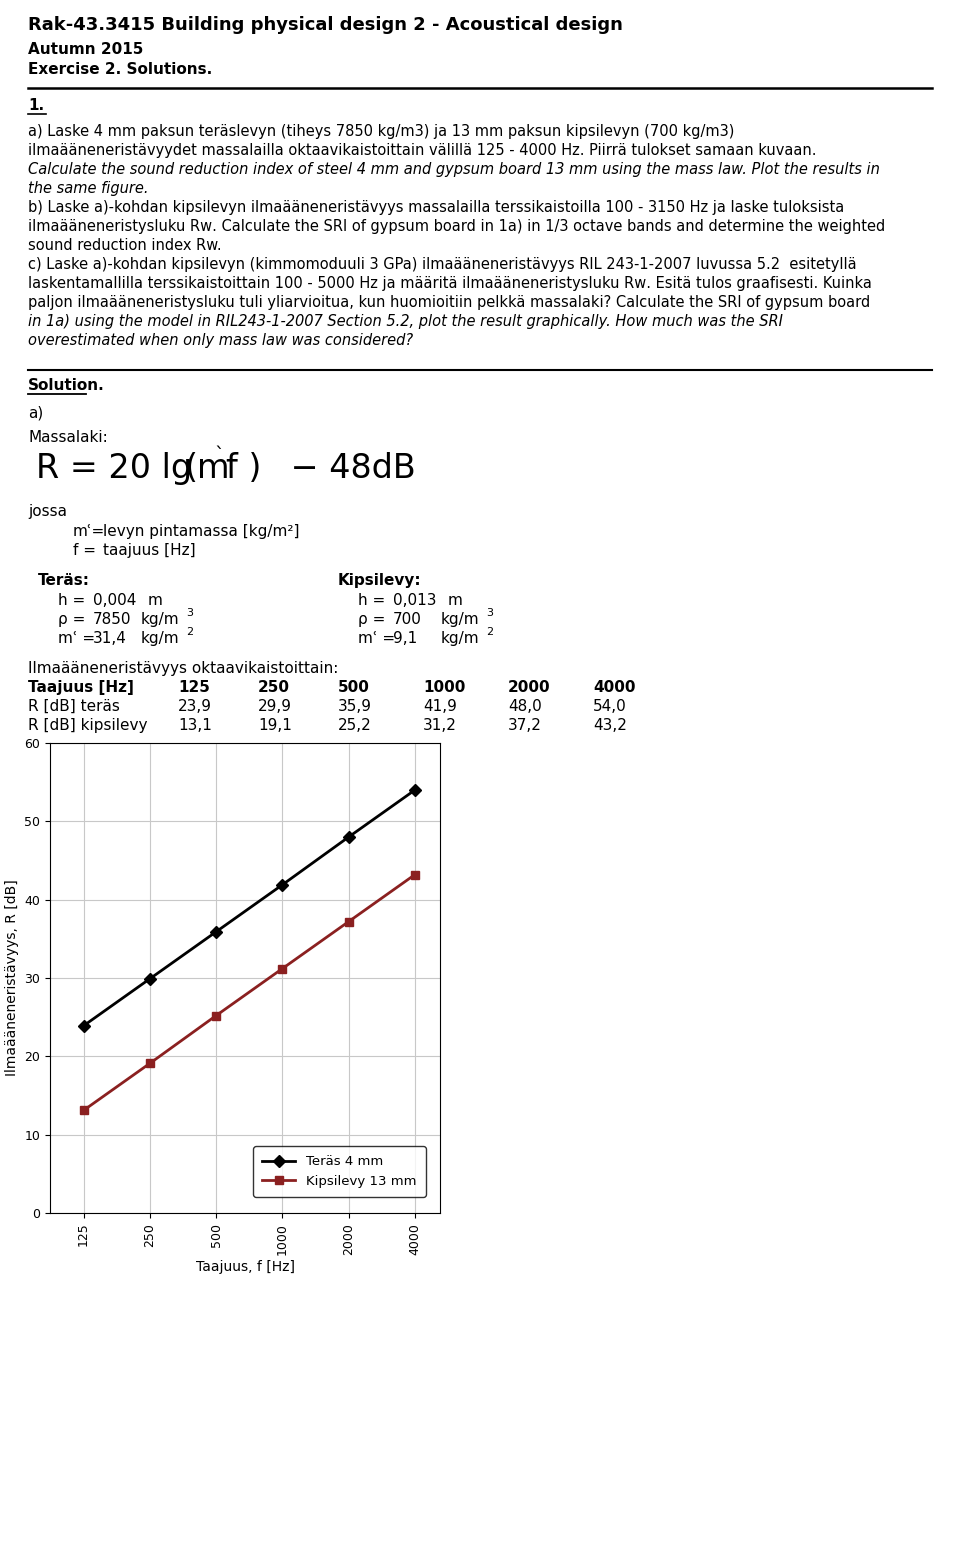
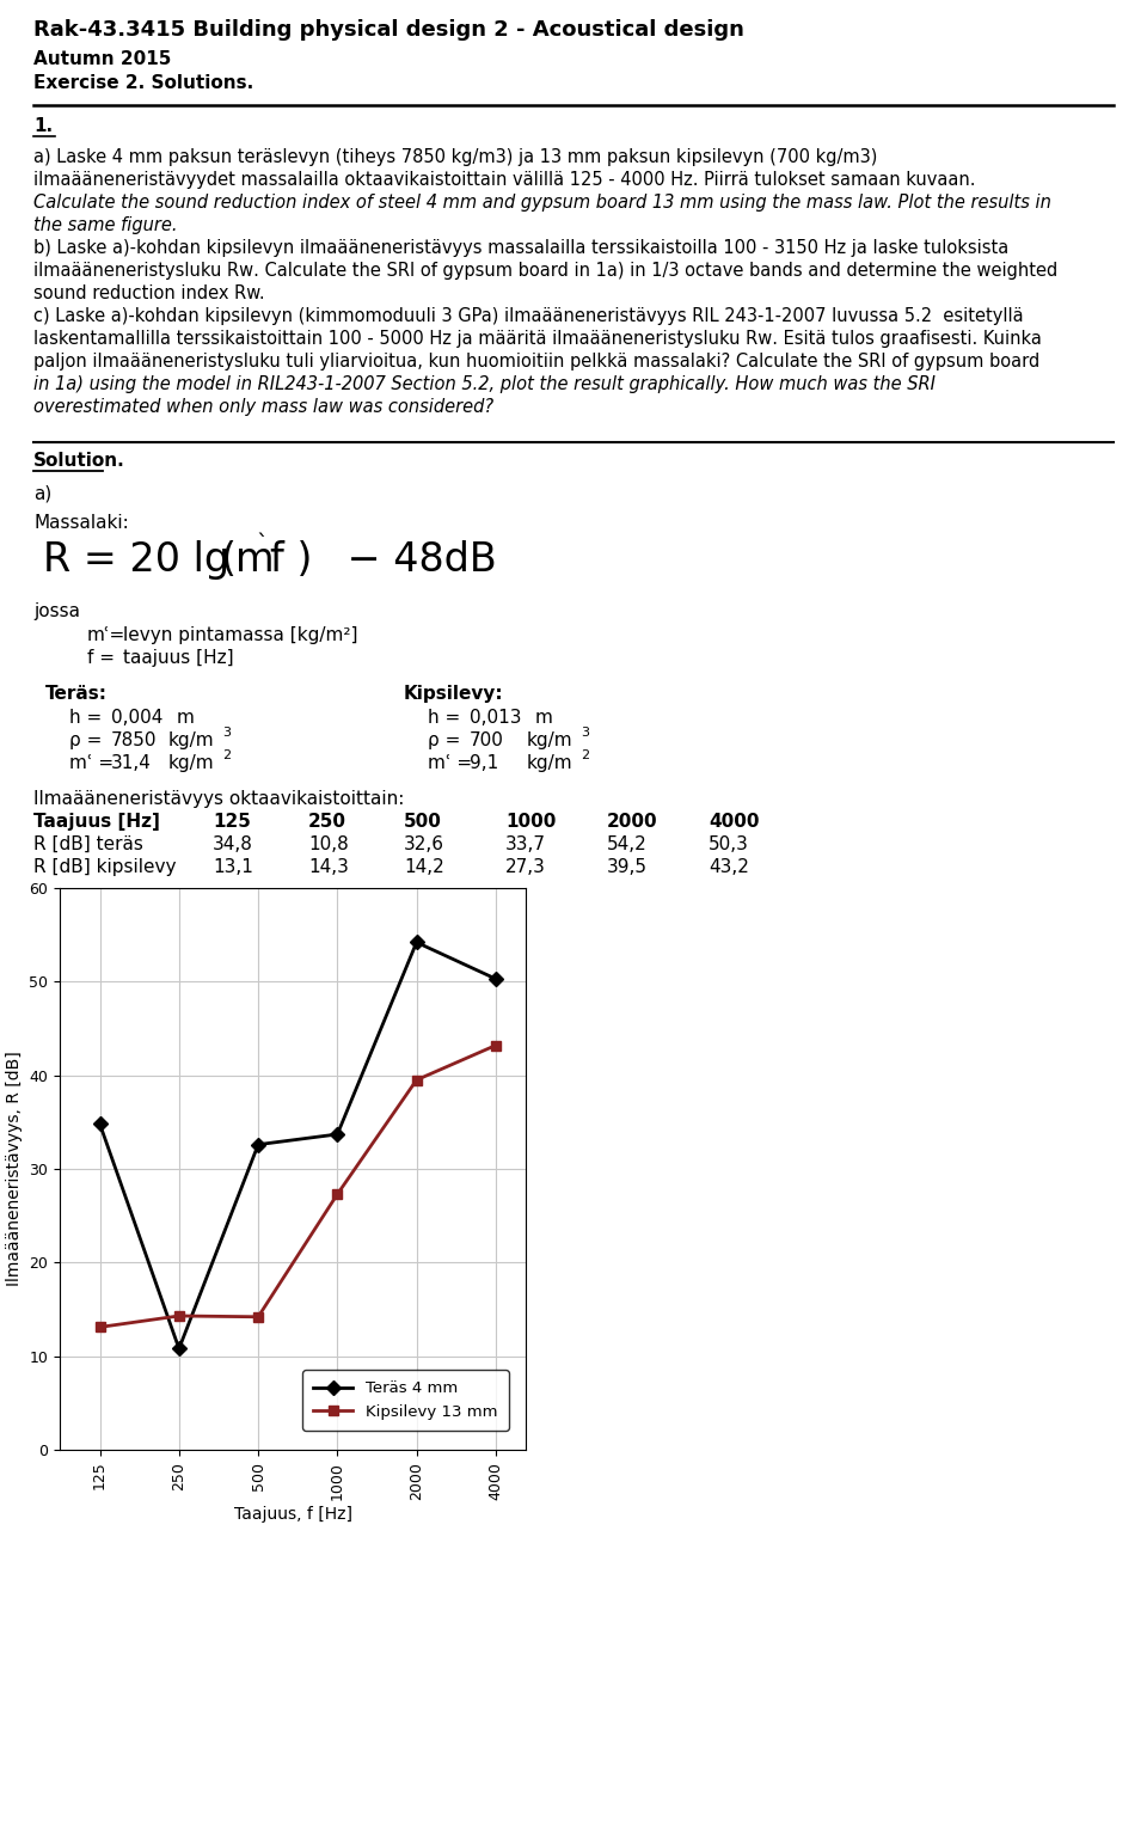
Teräs 4 mm/125: 23,9 -> 34,8
Teräs 4 mm/250: 29,9 -> 10,8
Kipsilevy 13 mm/250: 19,1 -> 14,3
Teräs 4 mm/500: 35,9 -> 32,6
Kipsilevy 13 mm/500: 25,2 -> 14,2
Teräs 4 mm/1000: 41,9 -> 33,7
Kipsilevy 13 mm/1000: 31,2 -> 27,3
Teräs 4 mm/2000: 48,0 -> 54,2
Kipsilevy 13 mm/2000: 37,2 -> 39,5
Teräs 4 mm/4000: 54,0 -> 50,3
